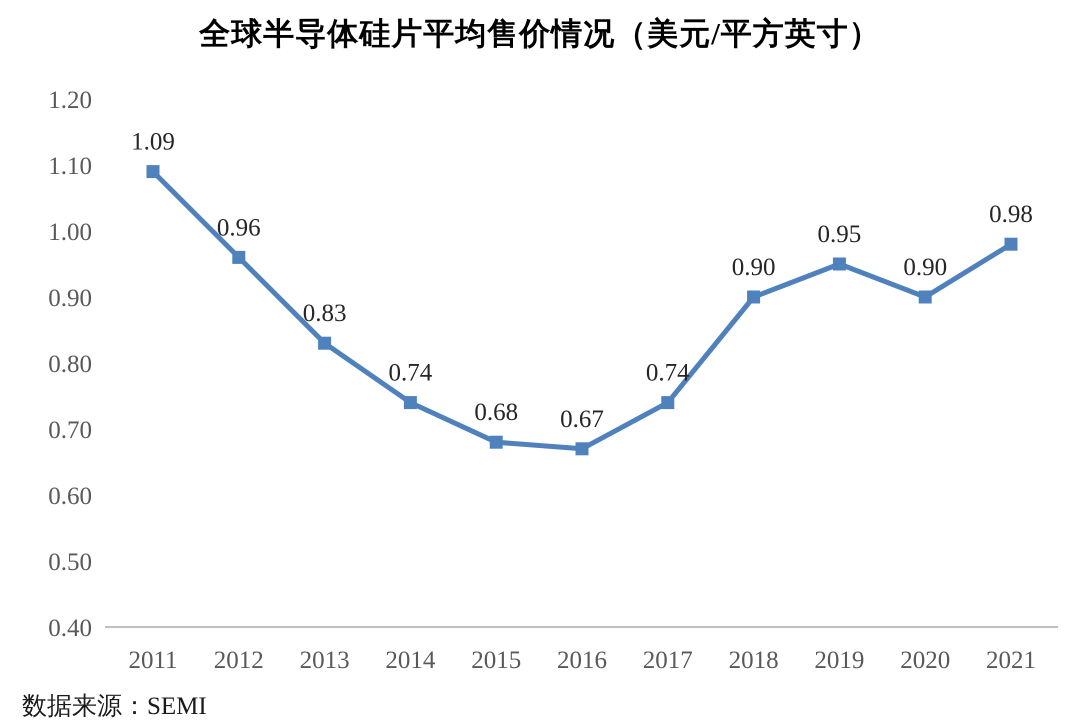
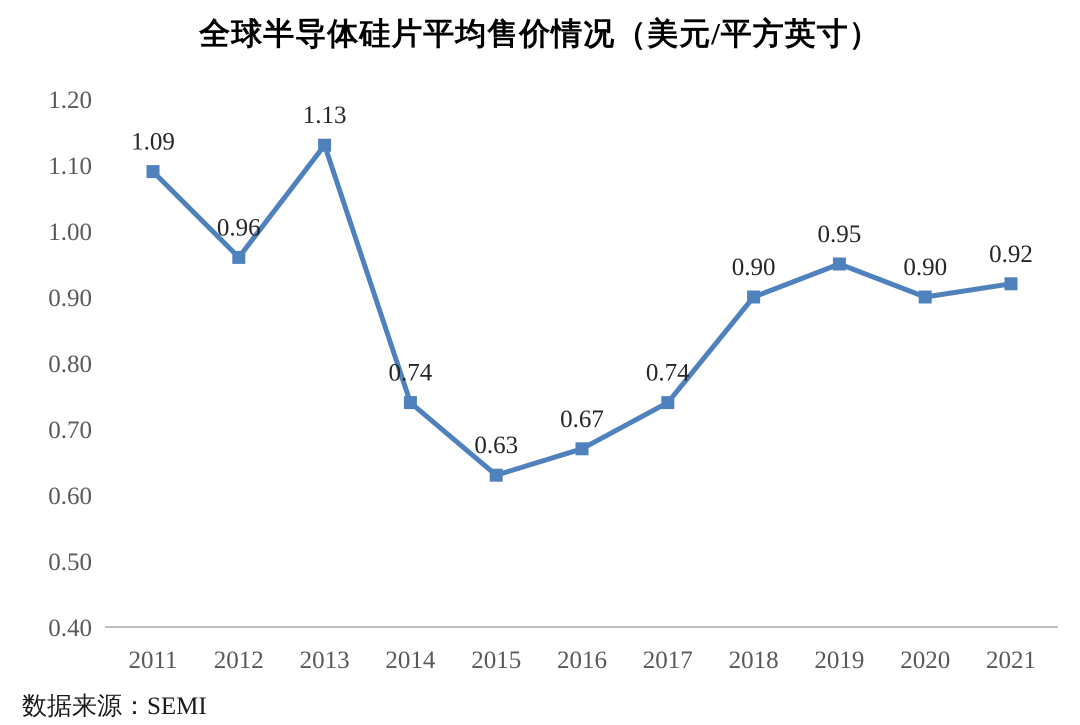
2013: 0.83 -> 1.13
2015: 0.68 -> 0.63
2021: 0.98 -> 0.92
